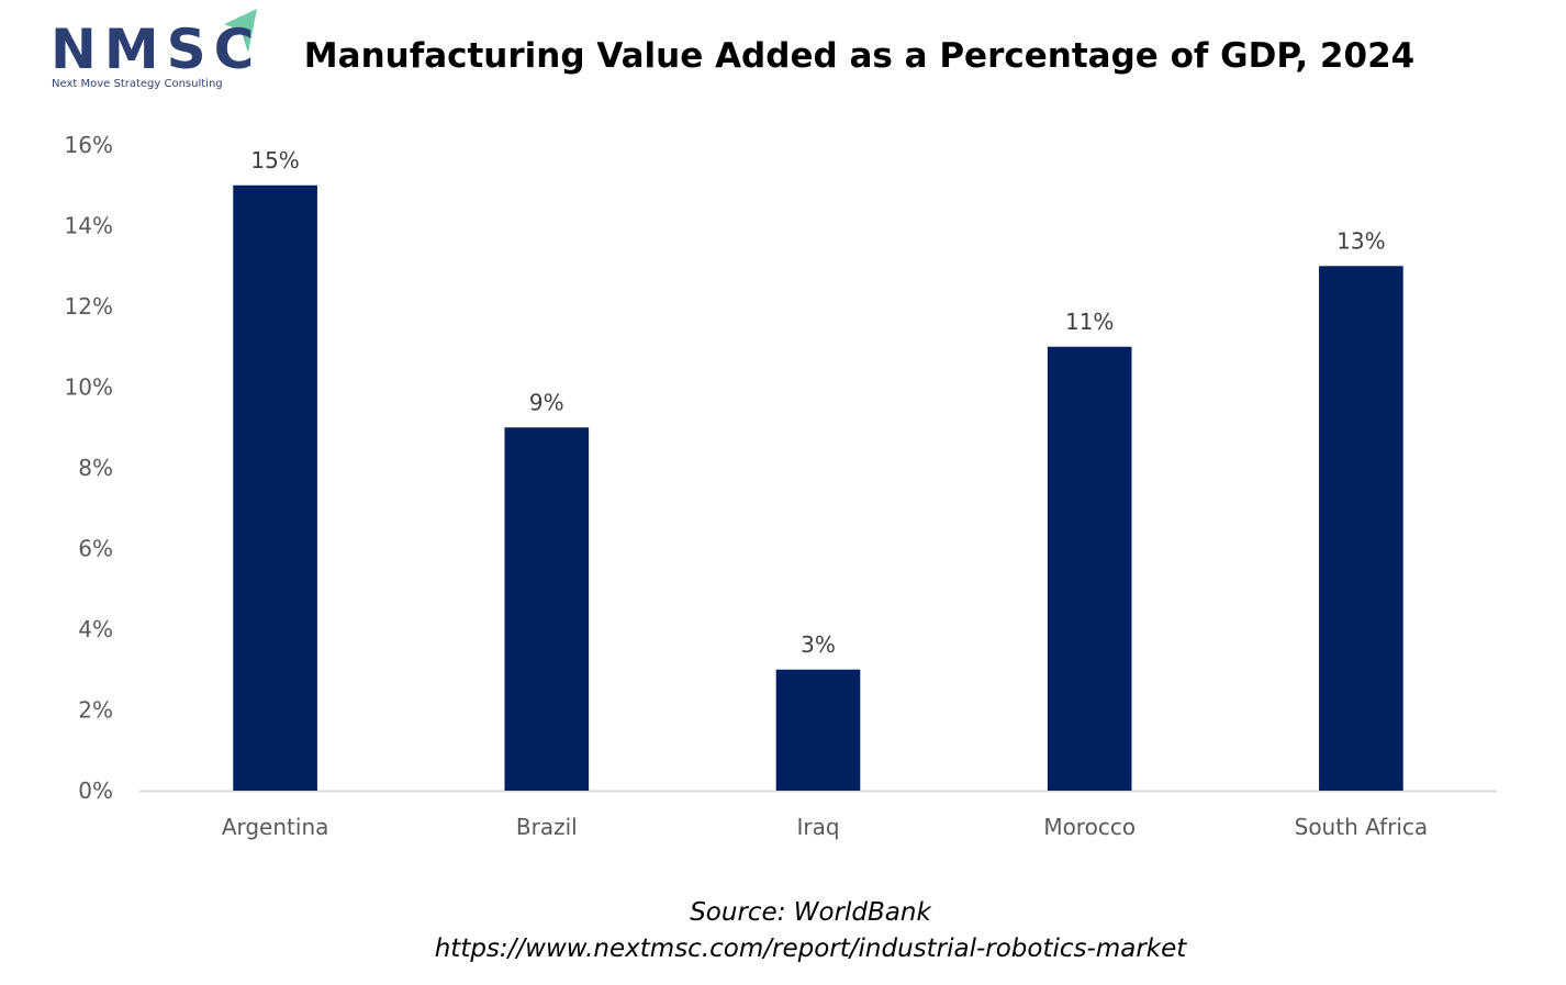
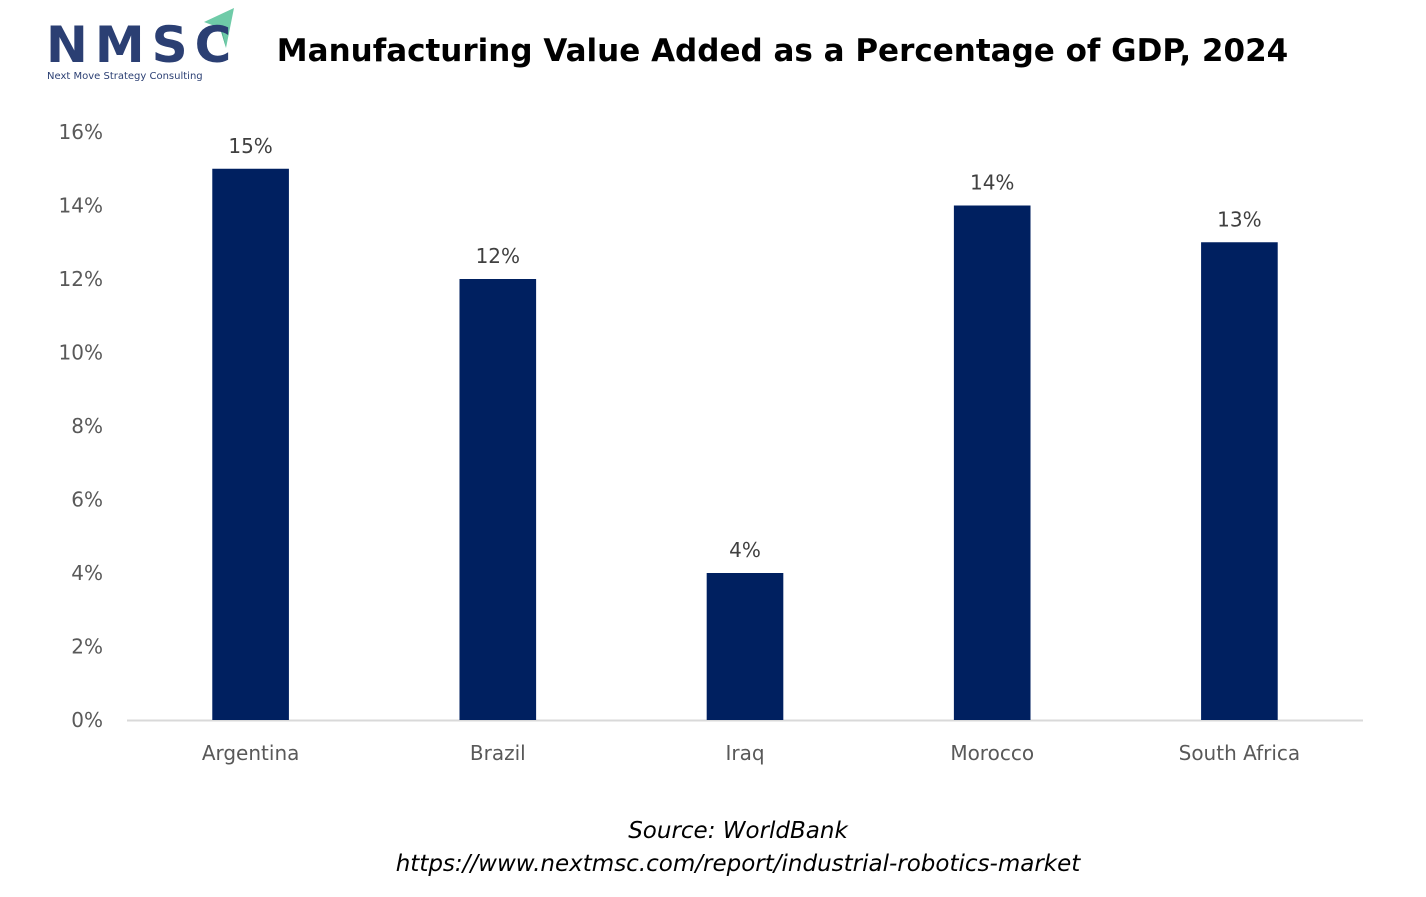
Brazil: 9% -> 12%
Iraq: 3% -> 4%
Morocco: 11% -> 14%
